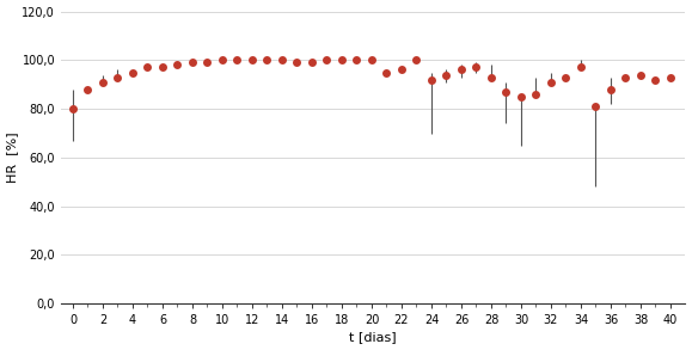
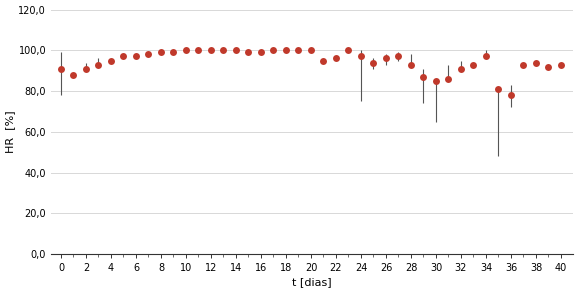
0: 80 -> 91
24: 92 -> 97
36: 88 -> 78
